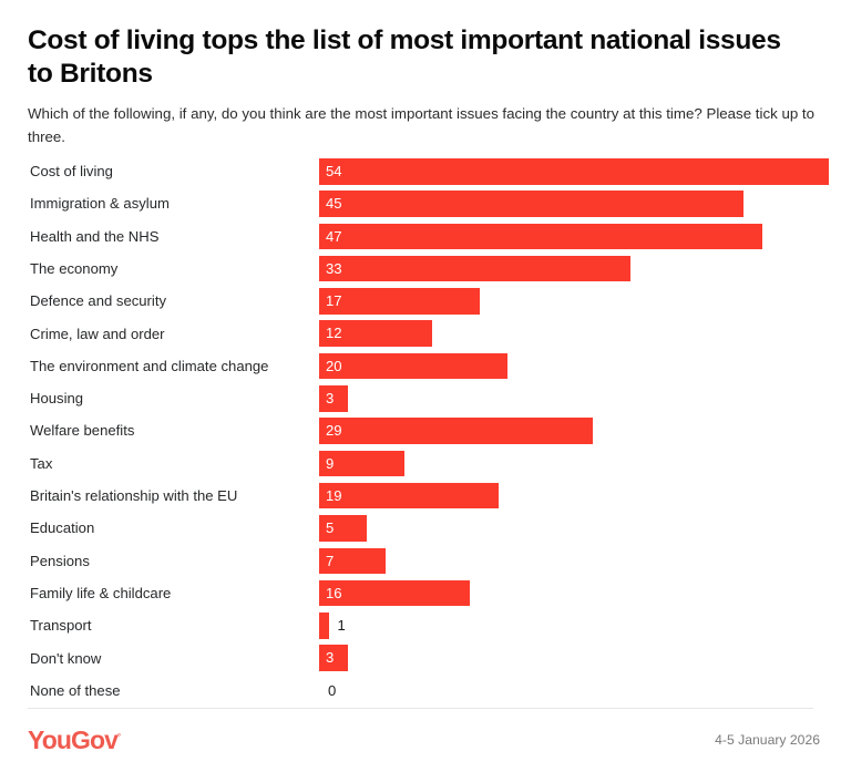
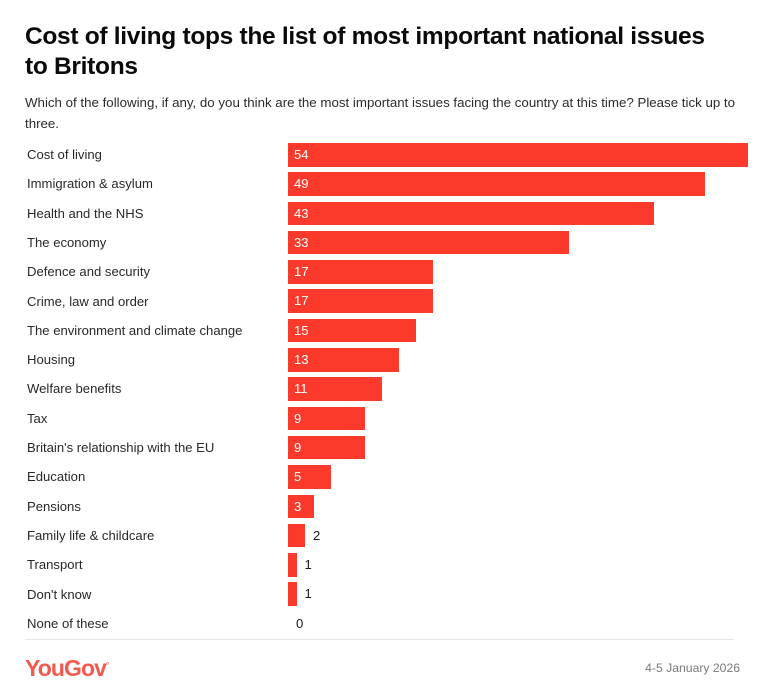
Immigration & asylum: 45 -> 49
Health and the NHS: 47 -> 43
Crime, law and order: 12 -> 17
The environment and climate change: 20 -> 15
Housing: 3 -> 13
Welfare benefits: 29 -> 11
Britain's relationship with the EU: 19 -> 9
Pensions: 7 -> 3
Family life & childcare: 16 -> 2
Don't know: 3 -> 1
